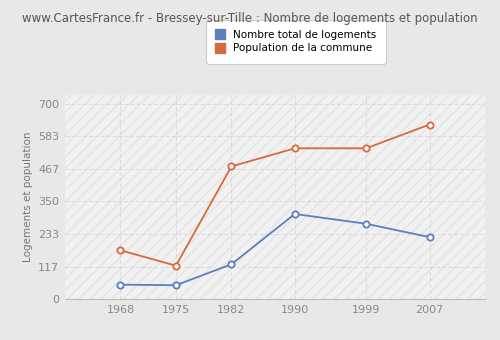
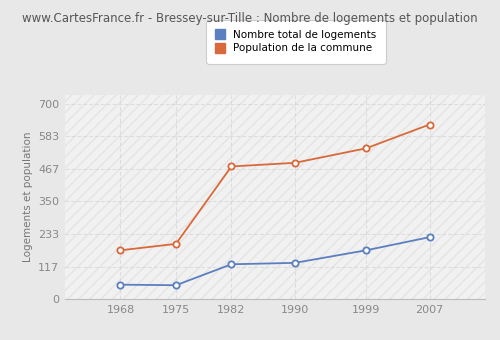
Population de la commune/1975: 120 -> 198
Nombre total de logements/1990: 305 -> 130
Population de la commune/1990: 540 -> 488
Nombre total de logements/1999: 270 -> 175
